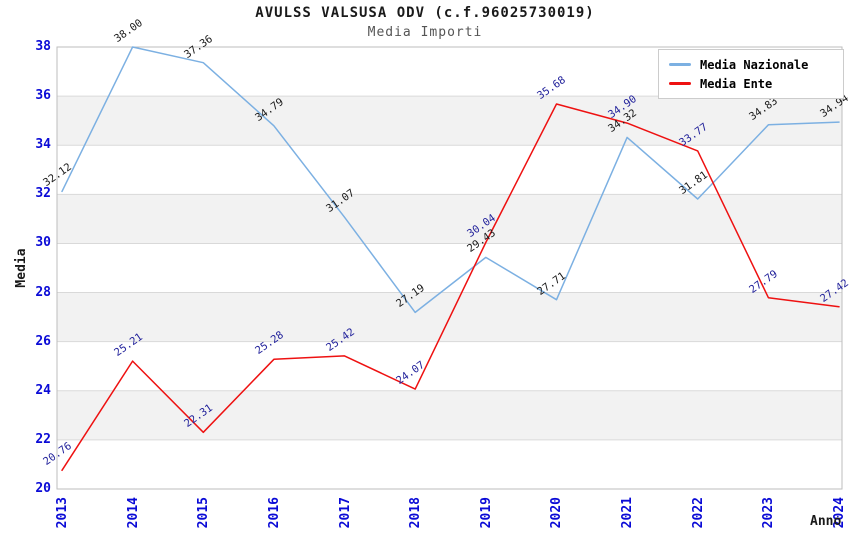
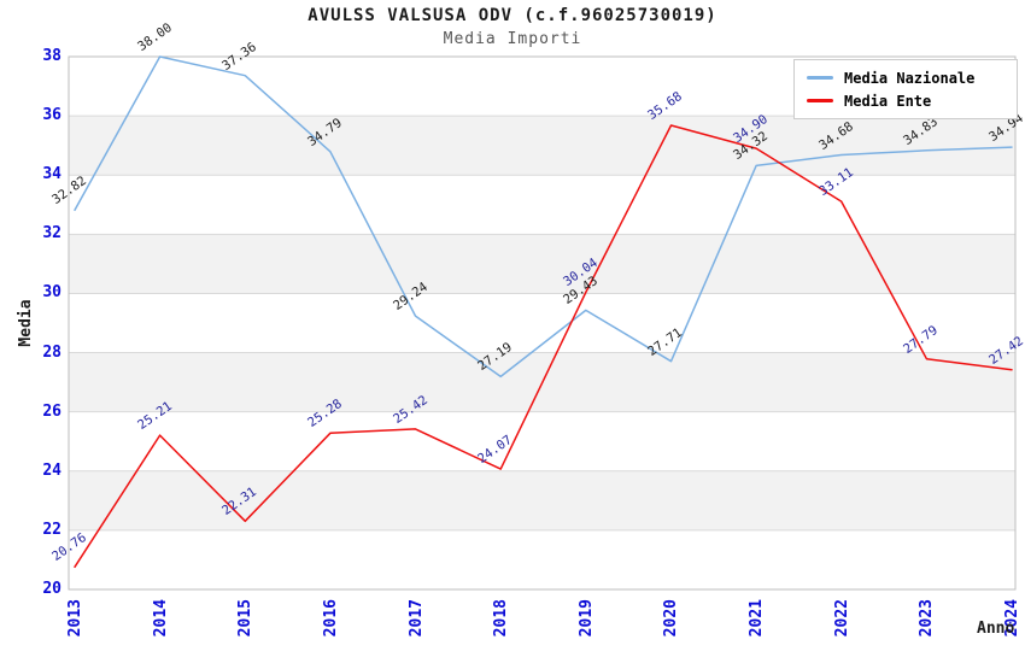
Media Nazionale/2013: 32.12 -> 32.82
Media Nazionale/2017: 31.07 -> 29.24
Media Nazionale/2022: 31.81 -> 34.68
Media Ente/2022: 33.77 -> 33.11
